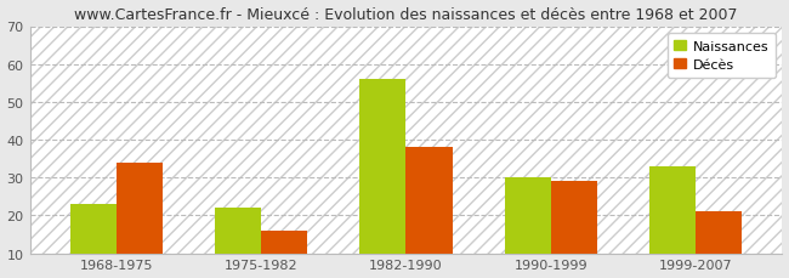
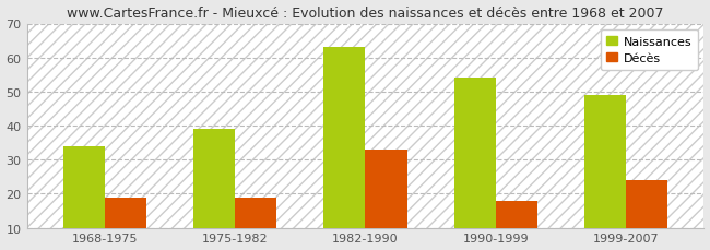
Naissances/1968-1975: 23 -> 34
Décès/1968-1975: 34 -> 19
Naissances/1975-1982: 22 -> 39
Décès/1975-1982: 16 -> 19
Naissances/1982-1990: 56 -> 63
Décès/1982-1990: 38 -> 33
Naissances/1990-1999: 30 -> 54
Décès/1990-1999: 29 -> 18
Naissances/1999-2007: 33 -> 49
Décès/1999-2007: 21 -> 24
